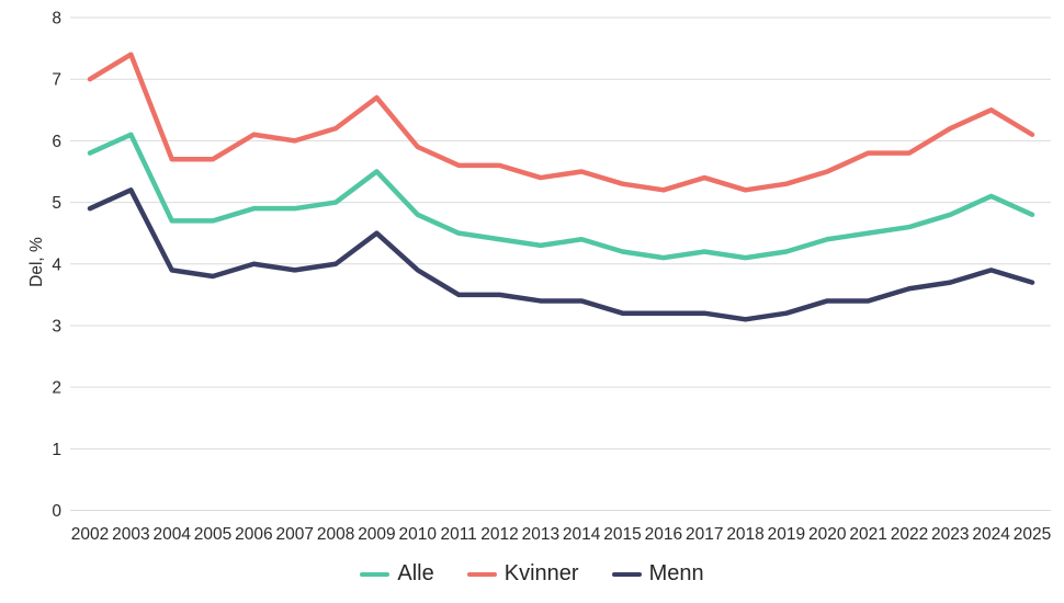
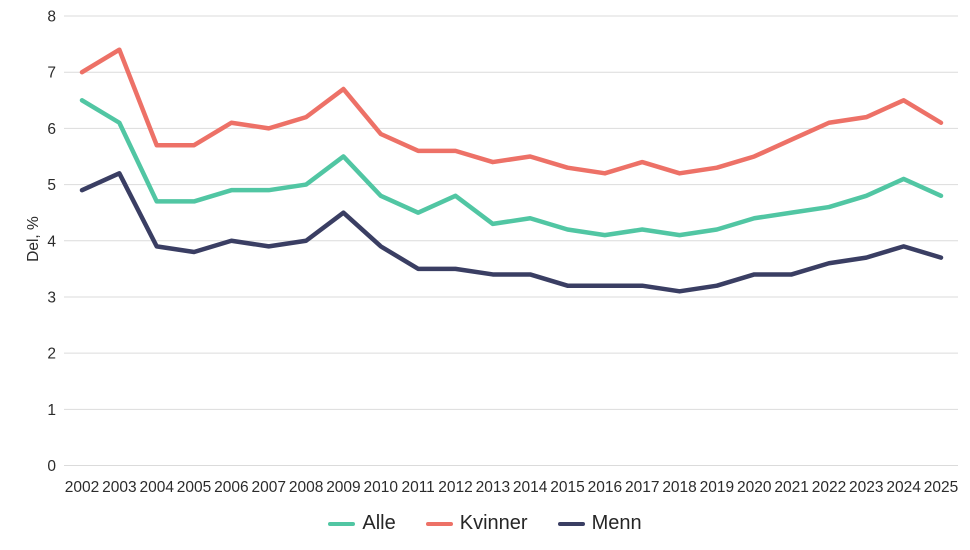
Alle/2002: 5.8 -> 6.5
Alle/2012: 4.4 -> 4.8
Kvinner/2022: 5.8 -> 6.1
